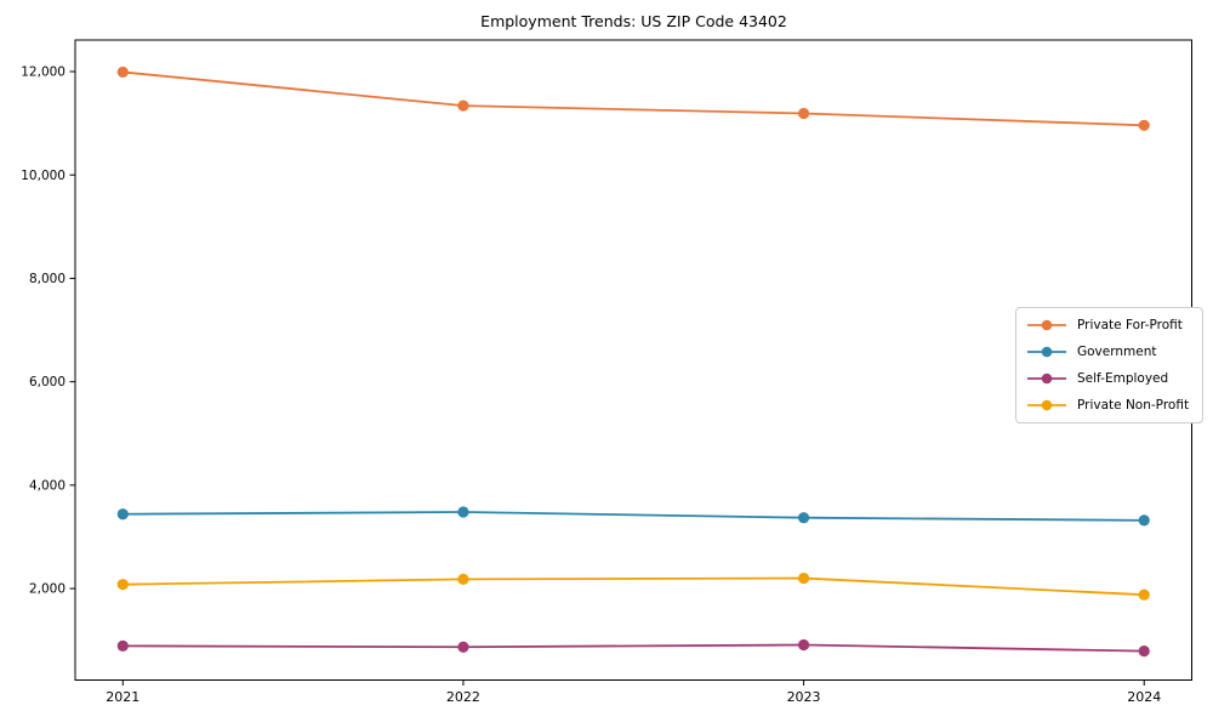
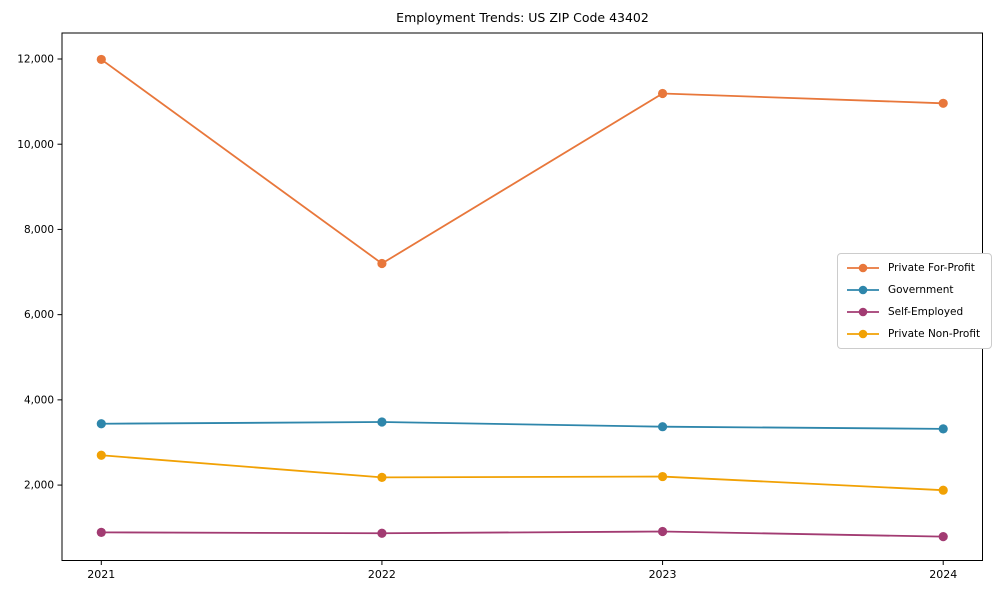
Private Non-Profit/2021: 2100 -> 2700
Private For-Profit/2022: 11300 -> 7200
